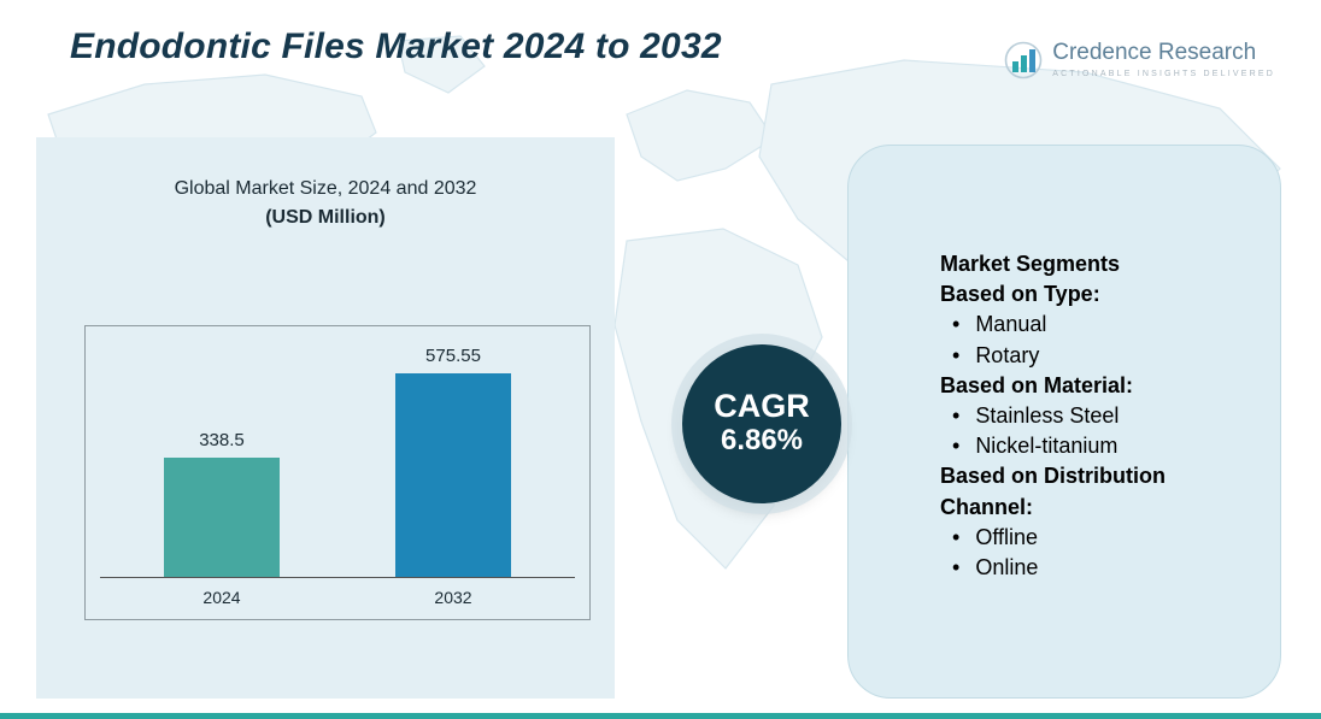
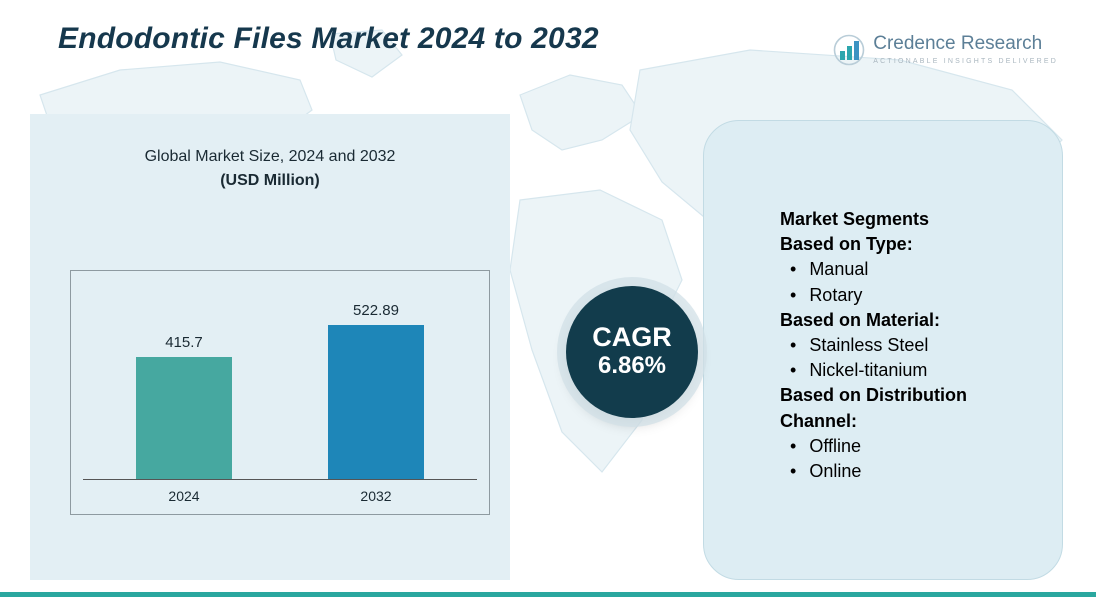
2024: 338.5 -> 415.7
2032: 575.55 -> 522.89
